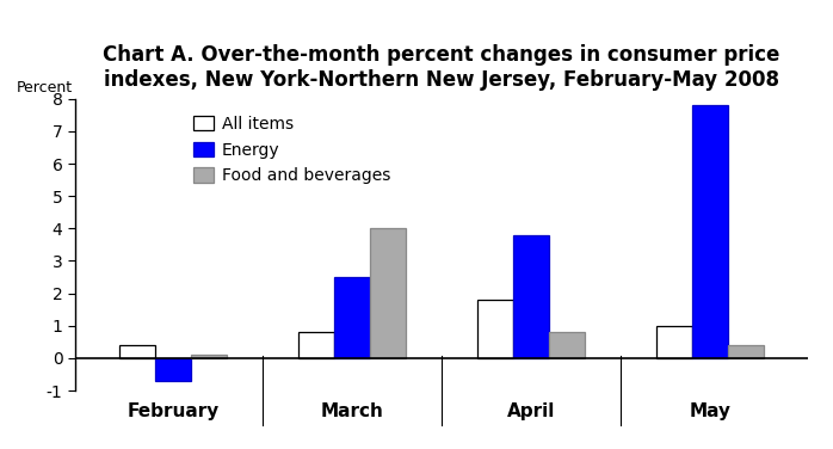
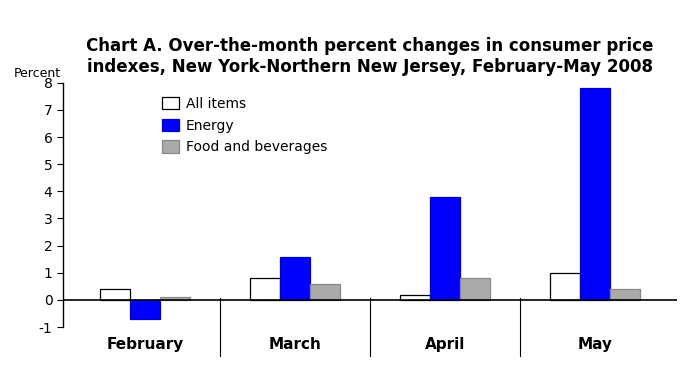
Energy/March: 2.5 -> 1.6
Food and beverages/March: 4.0 -> 0.6
All items/April: 1.8 -> 0.2
